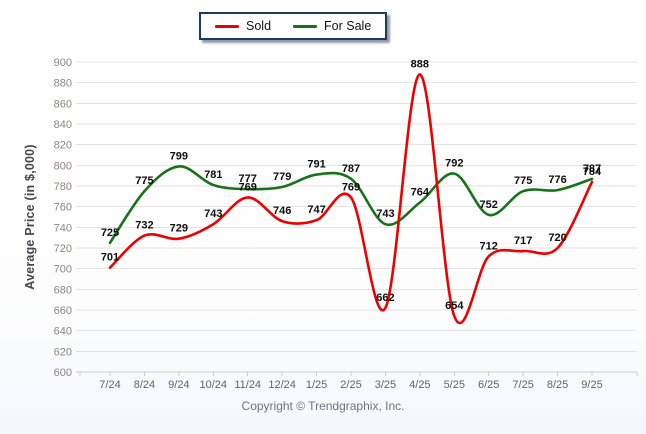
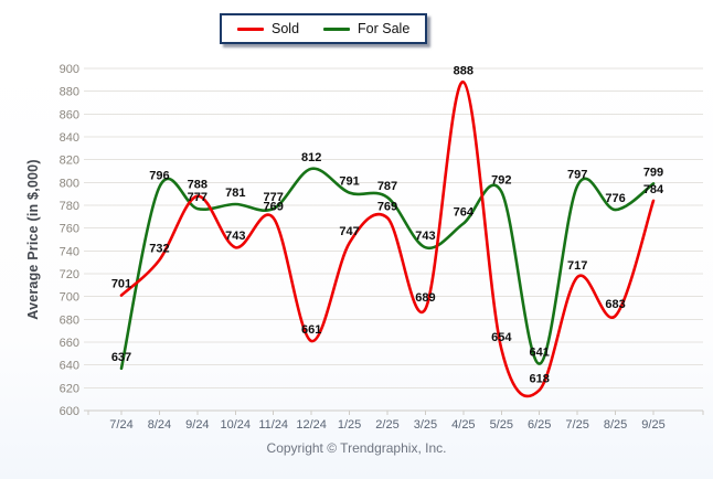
For Sale/7/24: 725 -> 637
For Sale/8/24: 775 -> 796
Sold/9/24: 729 -> 788
For Sale/9/24: 799 -> 777
Sold/12/24: 746 -> 661
For Sale/12/24: 779 -> 812
Sold/3/25: 662 -> 689
Sold/6/25: 712 -> 618
For Sale/6/25: 752 -> 641
For Sale/7/25: 775 -> 797
Sold/8/25: 720 -> 683
For Sale/9/25: 787 -> 799
